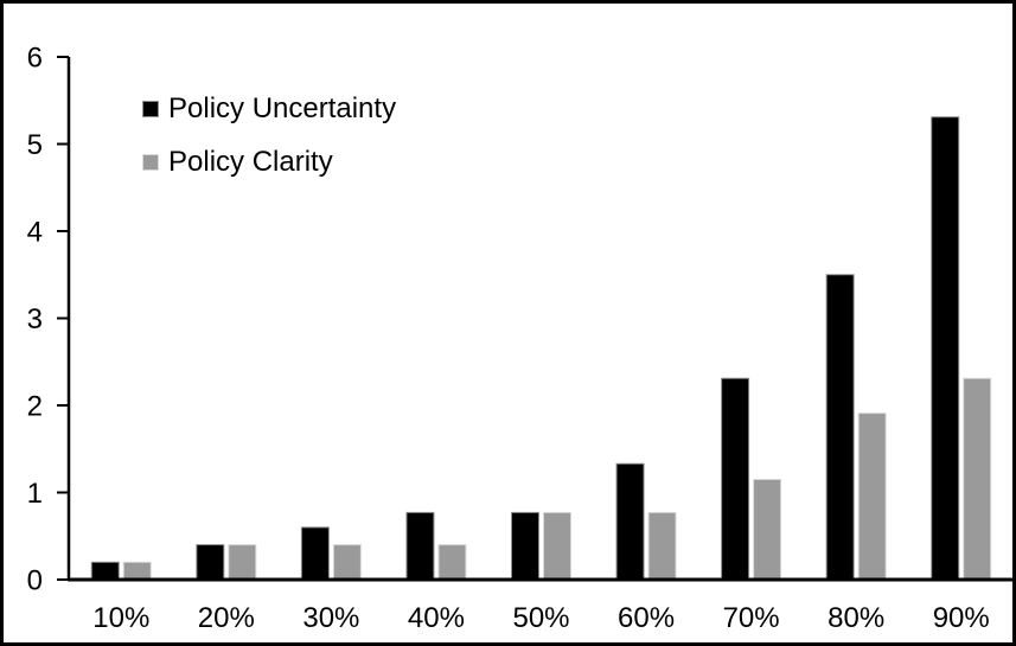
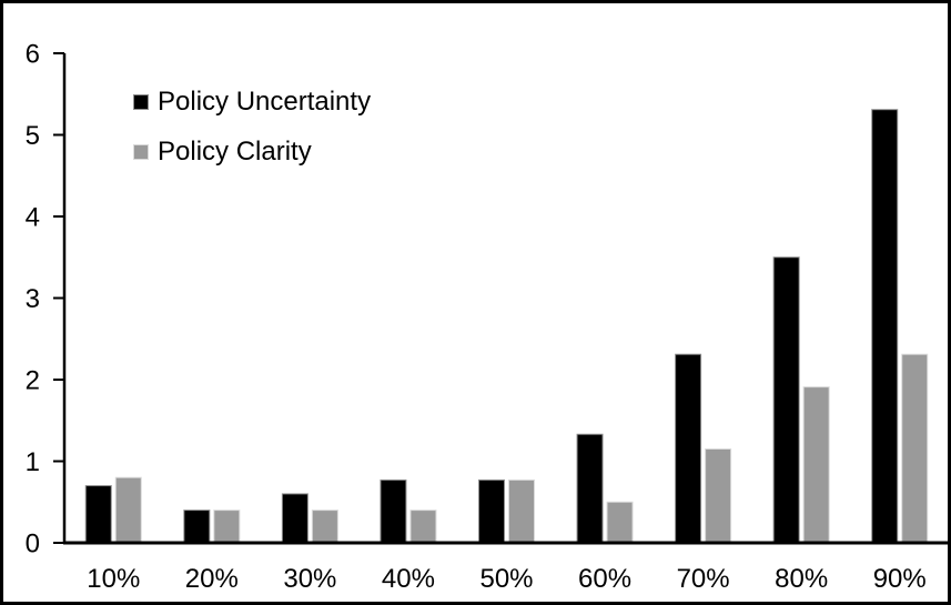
Policy Uncertainty/10%: 0.2 -> 0.7
Policy Clarity/10%: 0.2 -> 0.8
Policy Clarity/60%: 0.8 -> 0.5
